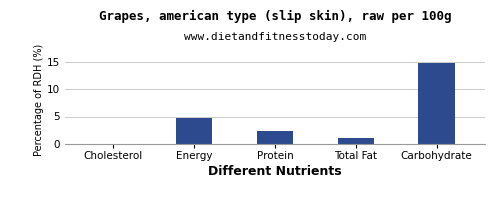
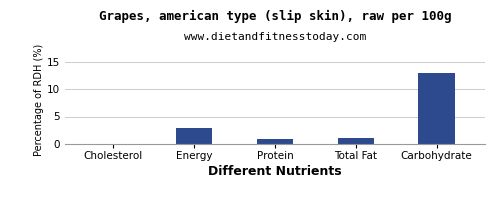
Energy: 4.8 -> 3.0
Protein: 2.4 -> 1.0
Carbohydrate: 14.8 -> 13.0
